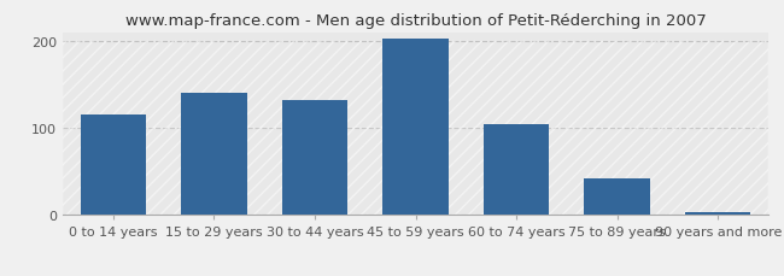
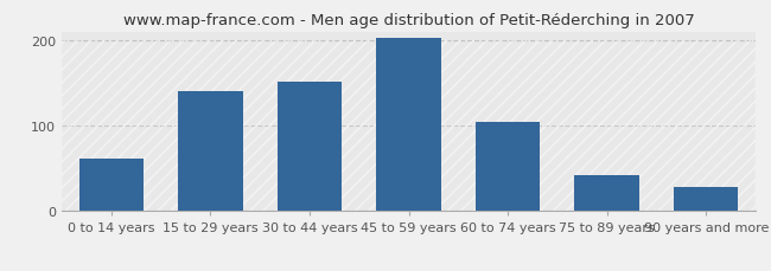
0 to 14 years: 115 -> 62
30 to 44 years: 132 -> 152
90 years and more: 3 -> 28
